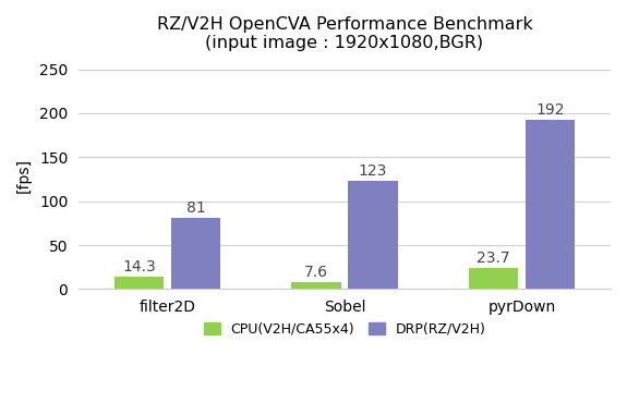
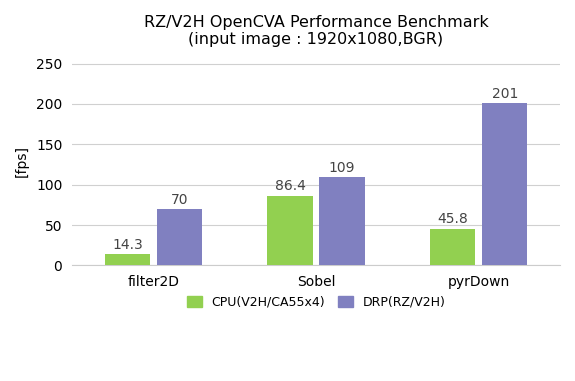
DRP(RZ/V2H)/filter2D: 81 -> 70
CPU(V2H/CA55x4)/Sobel: 7.6 -> 86.4
DRP(RZ/V2H)/Sobel: 123 -> 109
CPU(V2H/CA55x4)/pyrDown: 23.7 -> 45.8
DRP(RZ/V2H)/pyrDown: 192 -> 201
